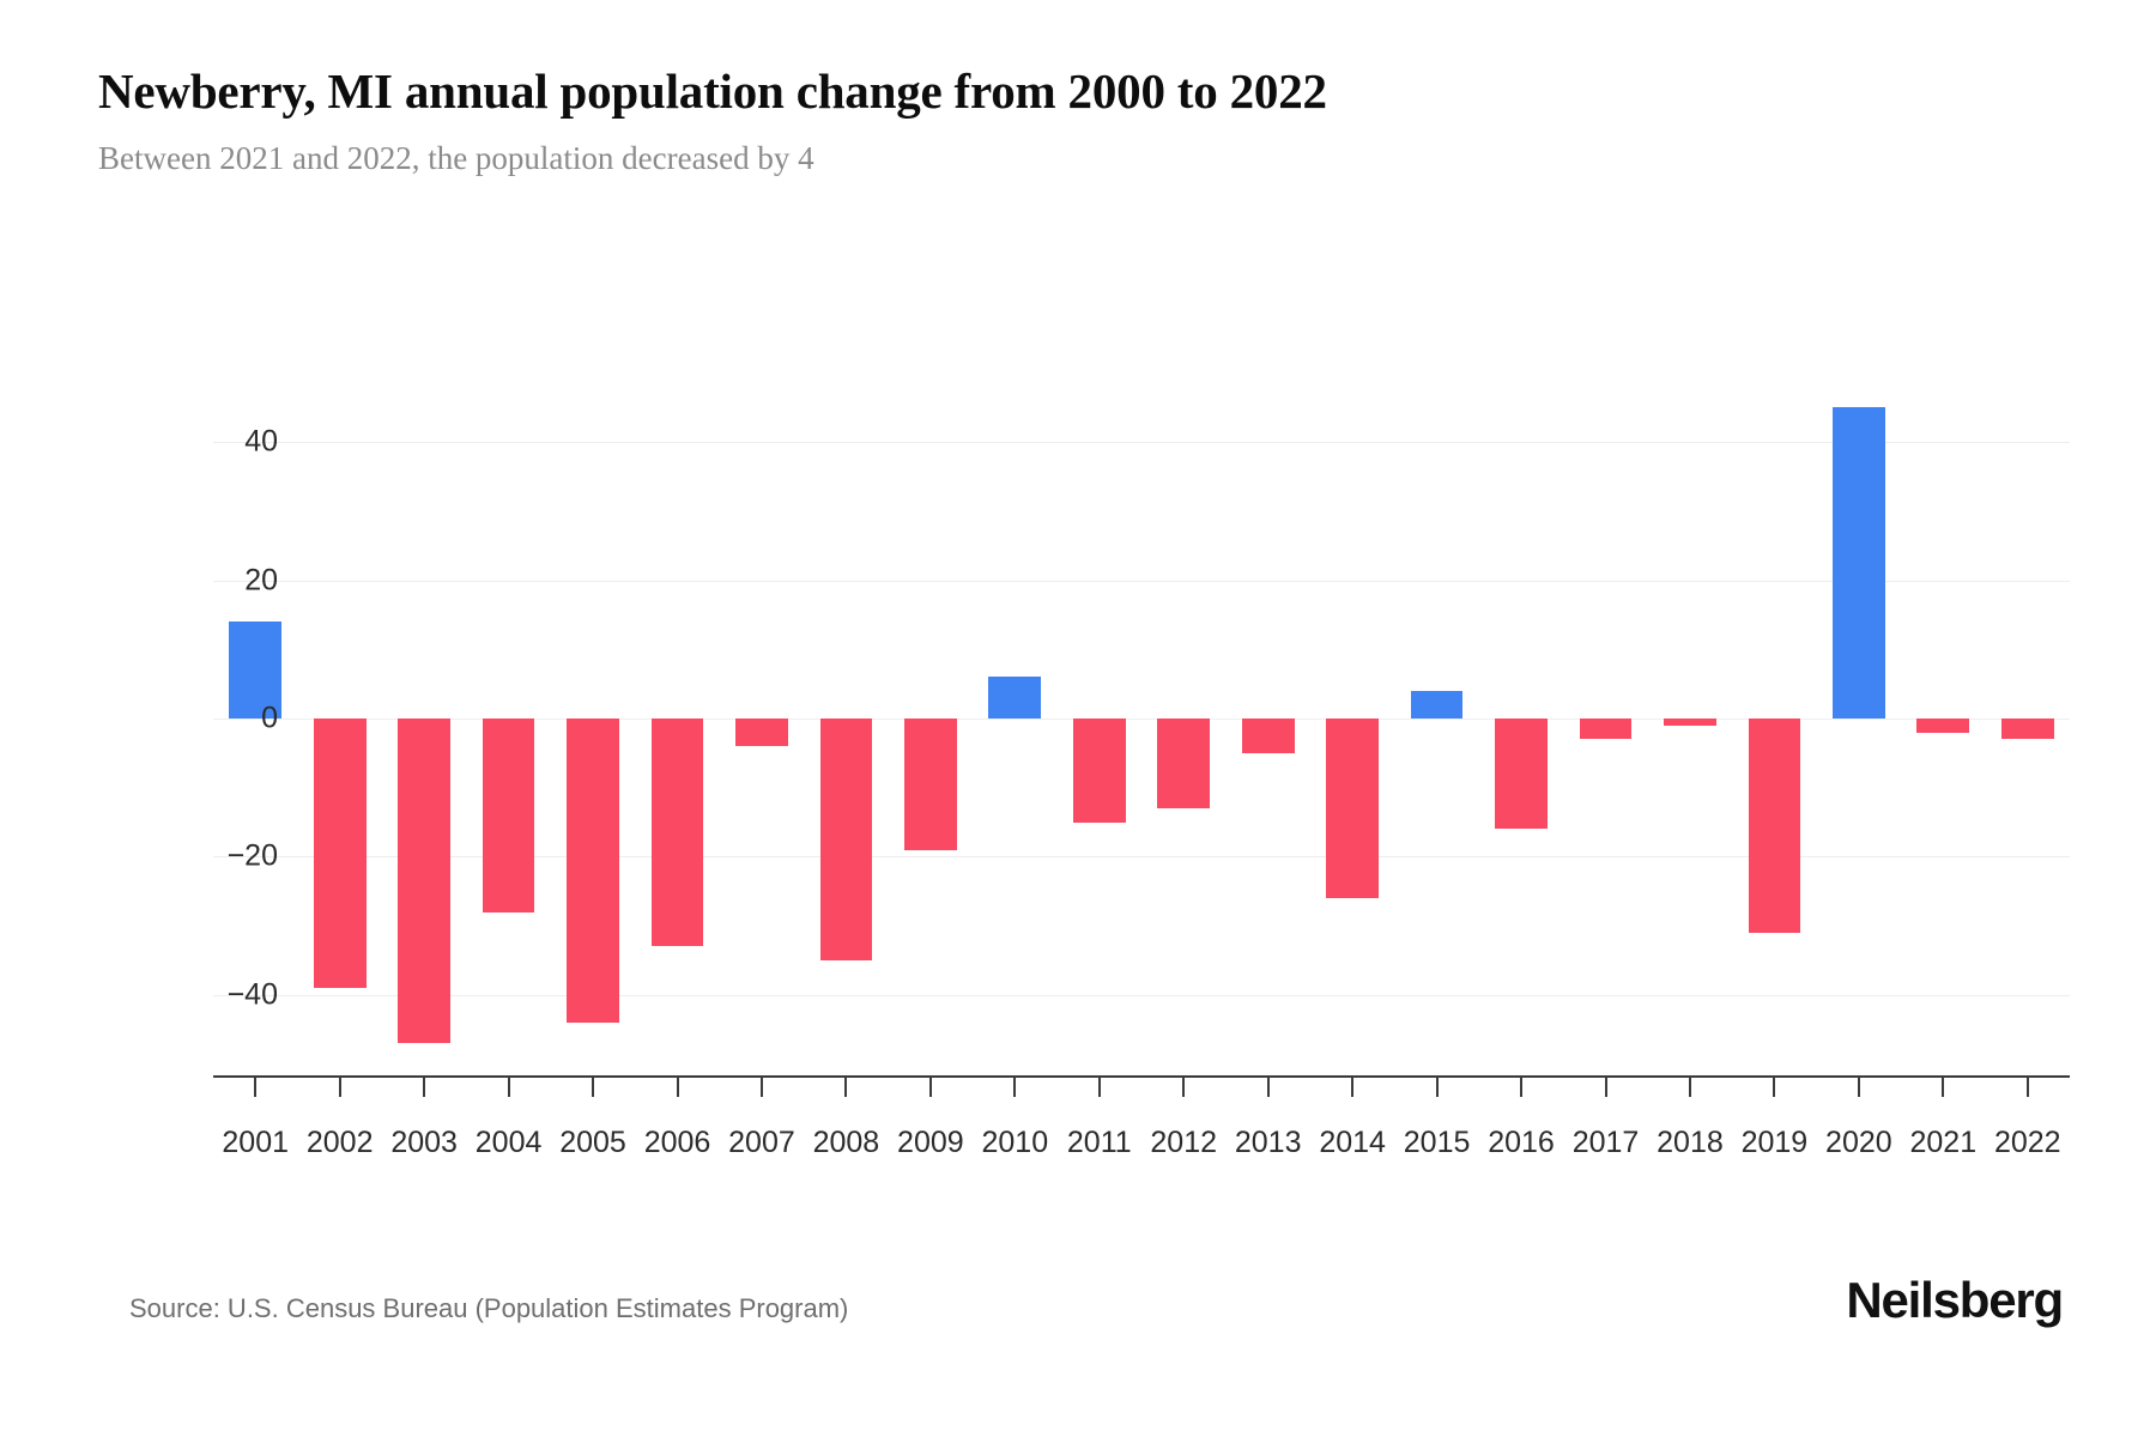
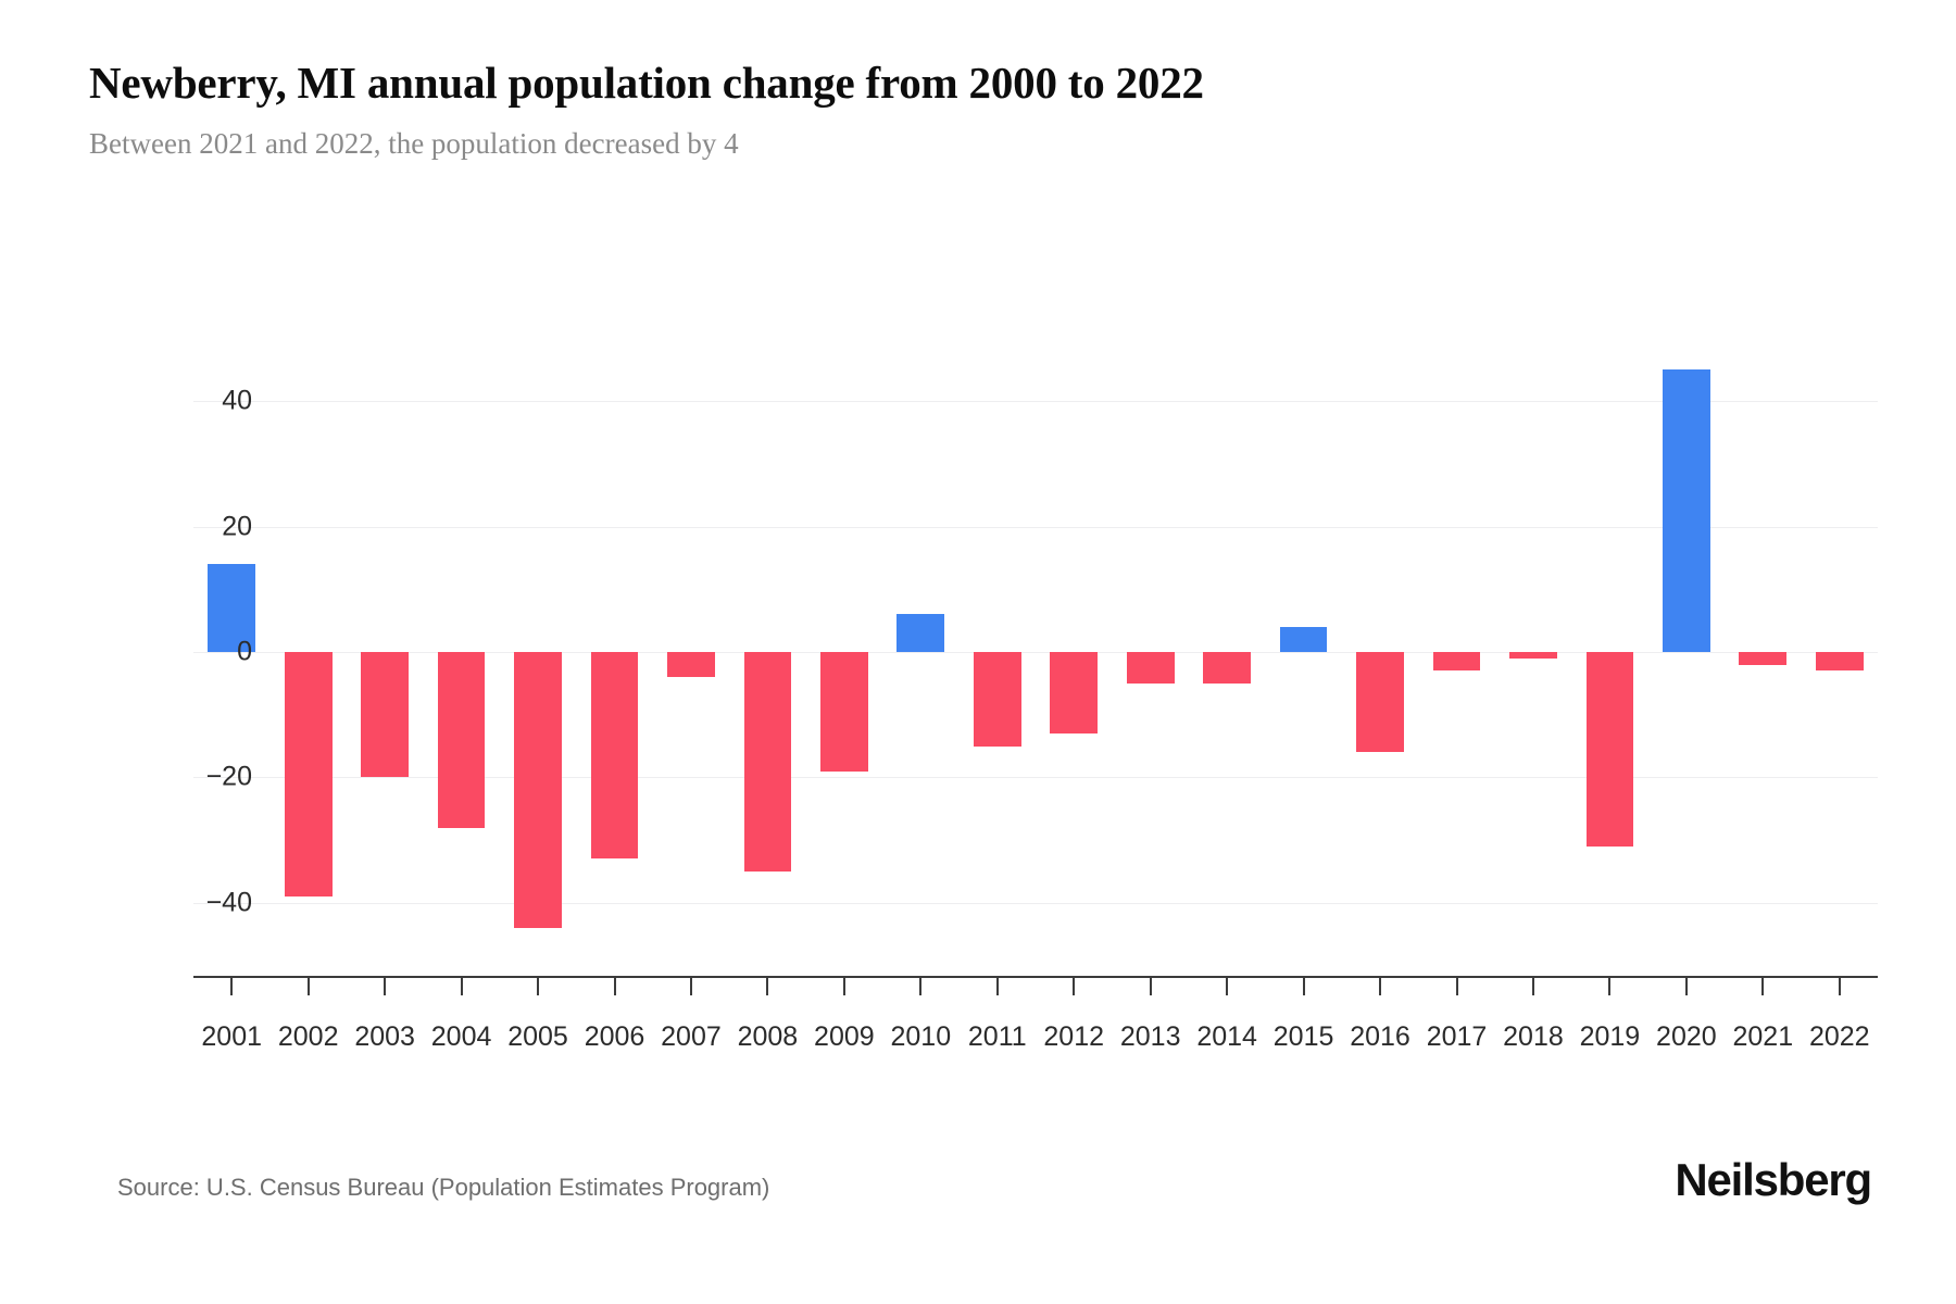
2003: -47 -> -20
2014: -26 -> -5
